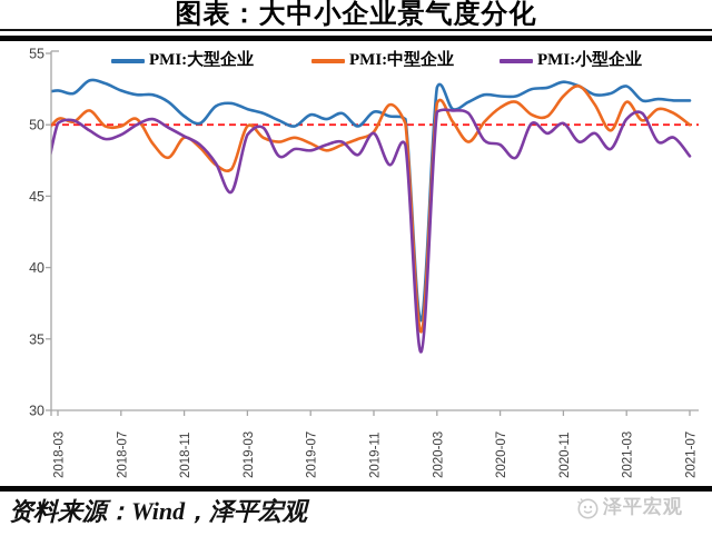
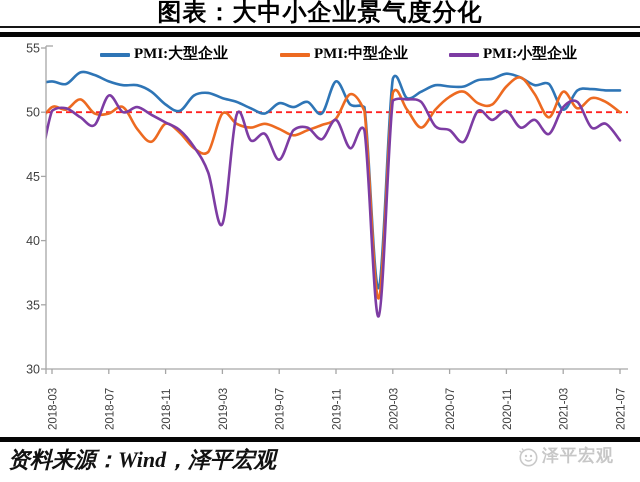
PMI:小型企业/2018-07: 49.3 -> 51.3
PMI:小型企业/2019-03: 49.3 -> 41.3
PMI:小型企业/2019-07: 48.2 -> 46.3
PMI:大型企业/2019-11: 50.9 -> 52.4
PMI:大型企业/2021-03: 52.7 -> 50.2
